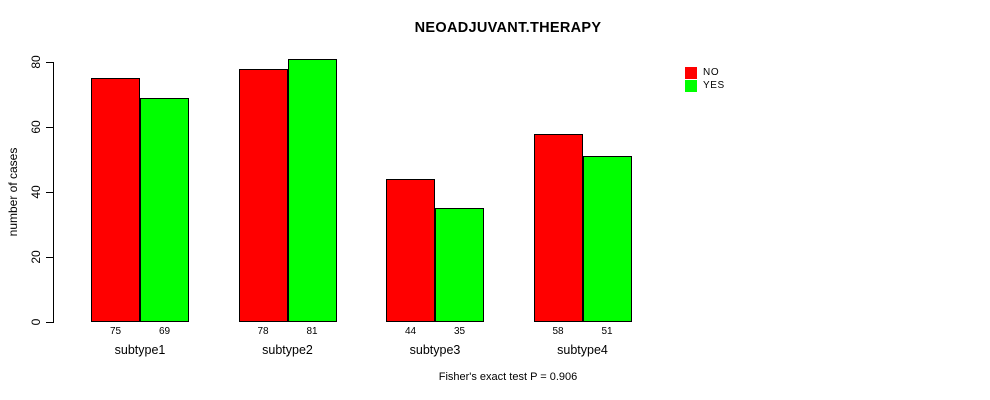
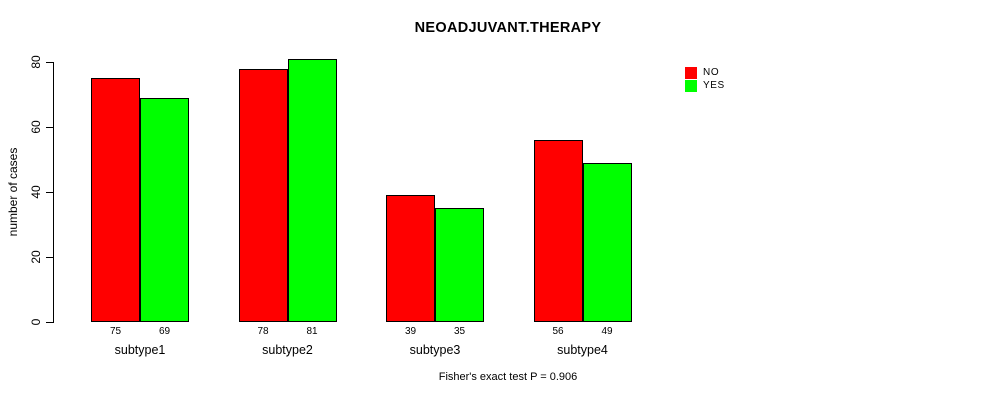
NO/subtype3: 44 -> 39
NO/subtype4: 58 -> 56
YES/subtype4: 51 -> 49
